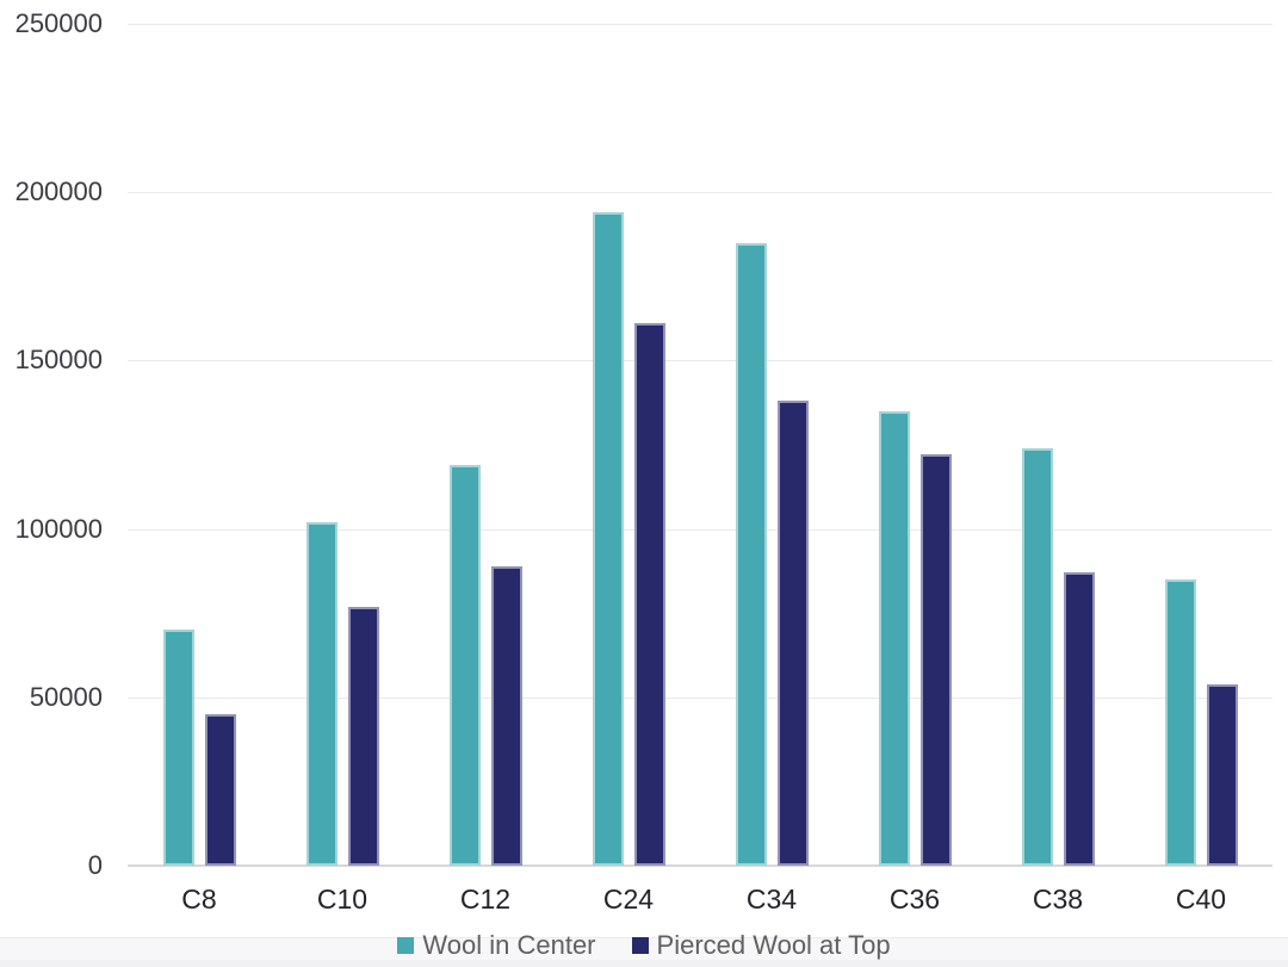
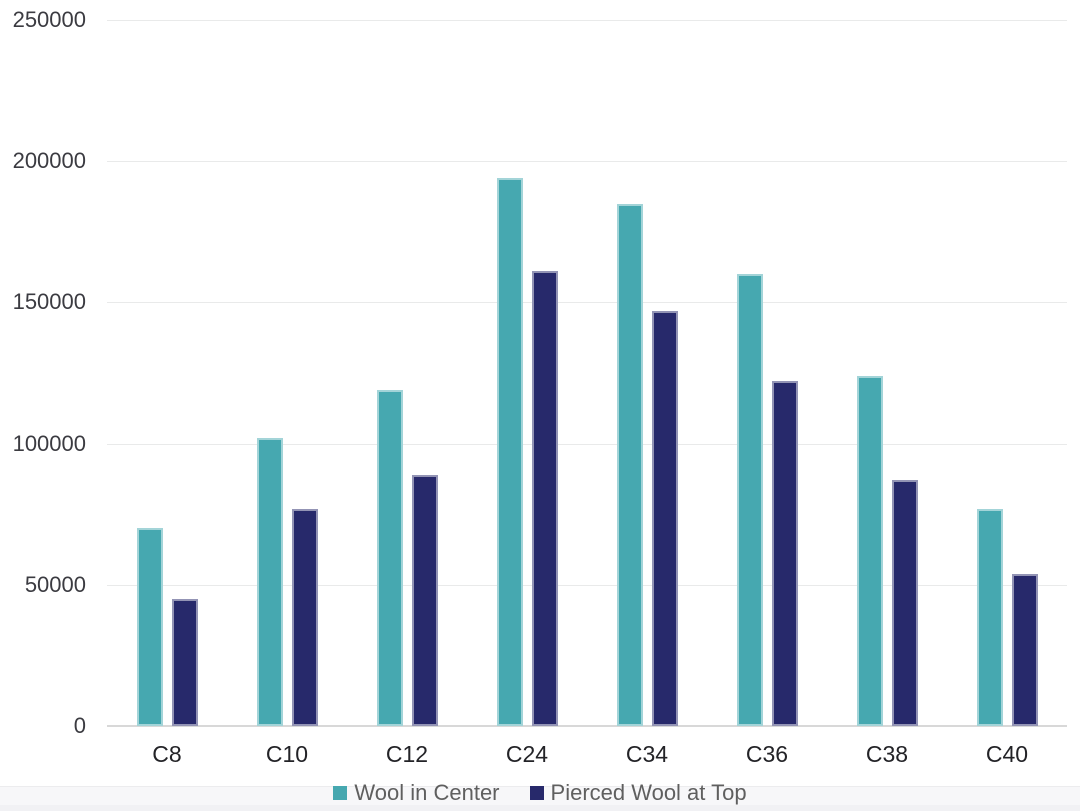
Pierced Wool at Top/C34: 138000 -> 147000
Wool in Center/C36: 135000 -> 160000
Wool in Center/C40: 85000 -> 77000
